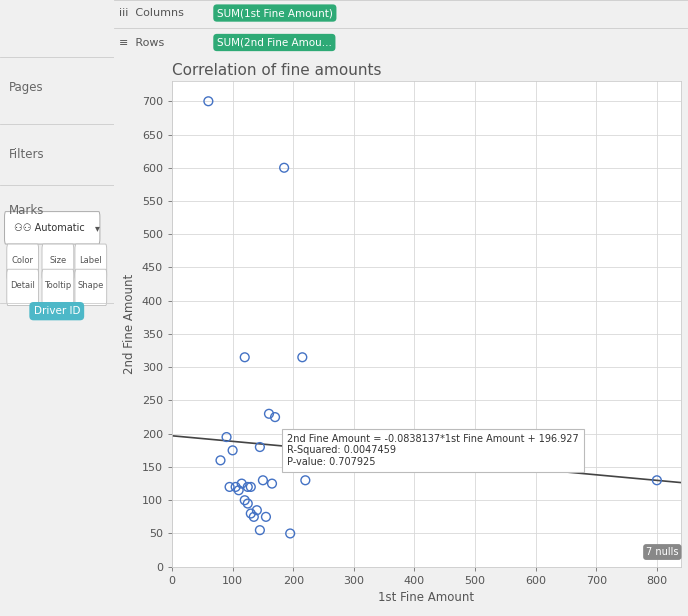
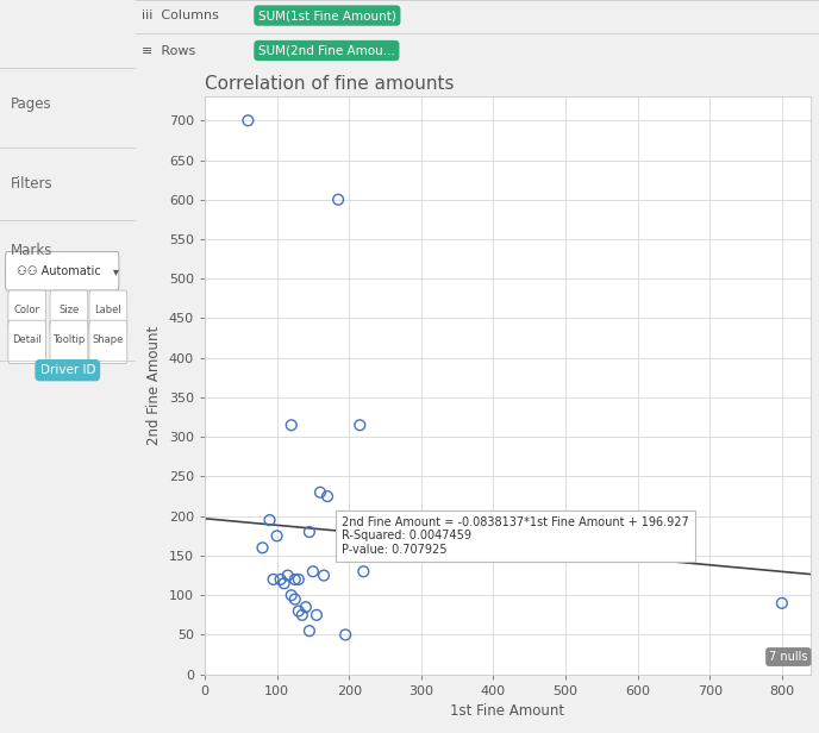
800: 130 -> 90
